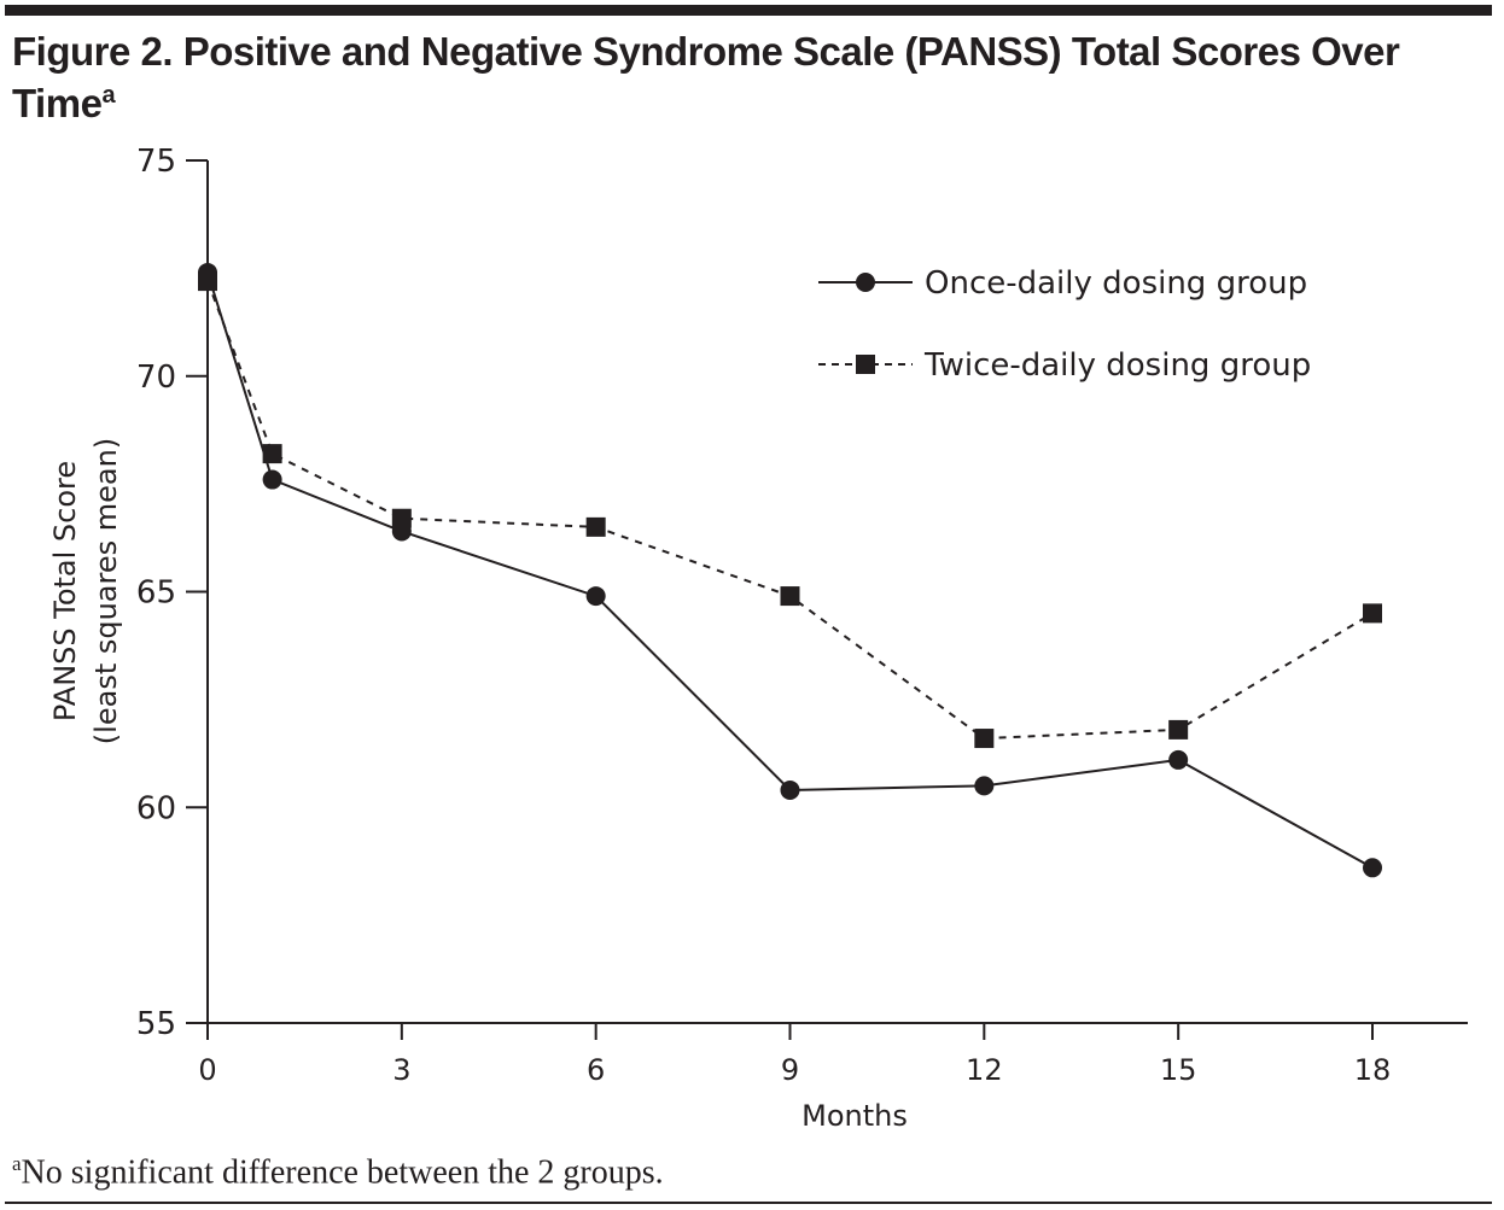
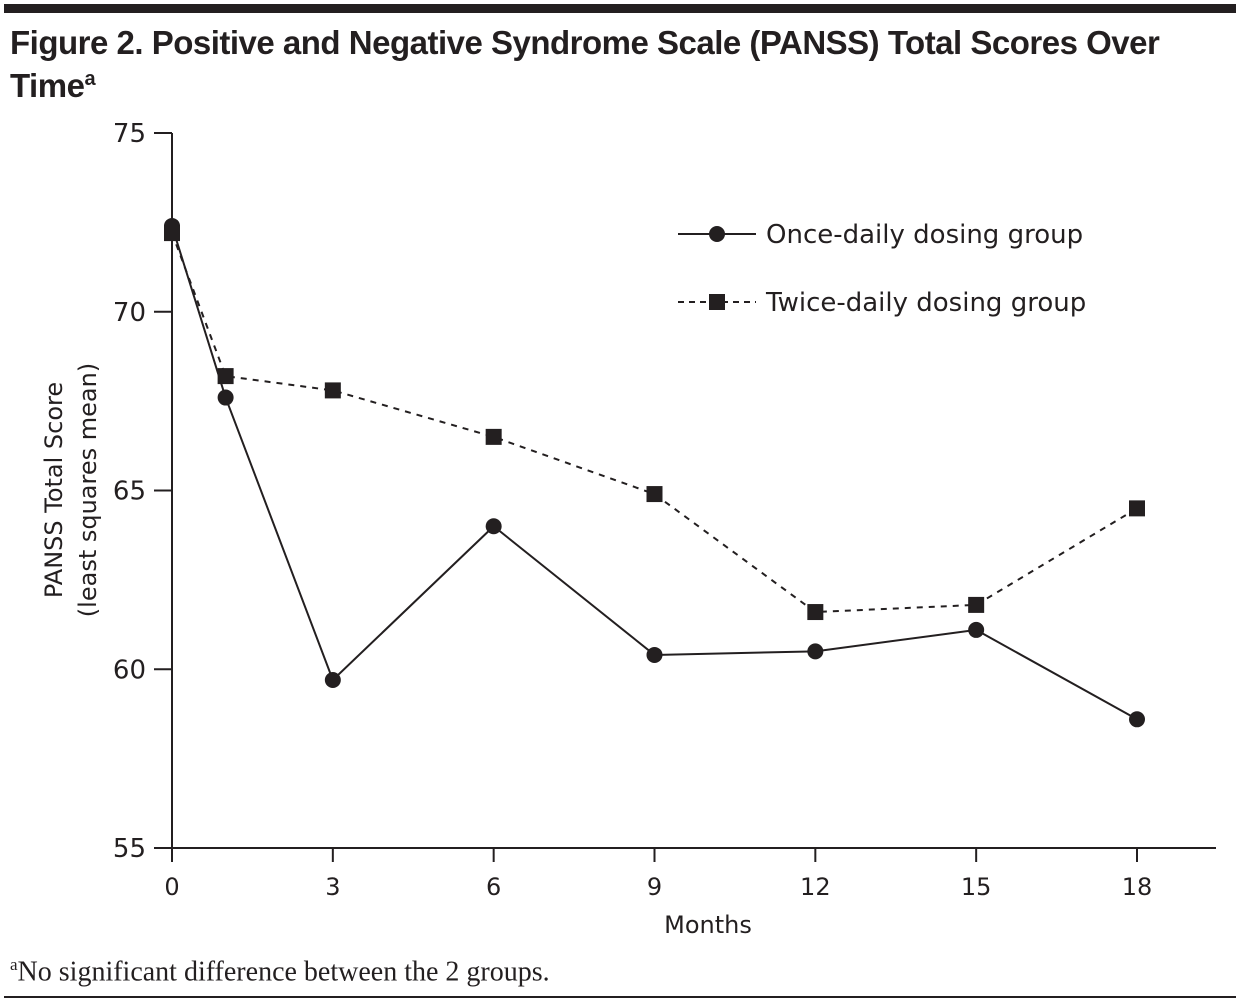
Once-daily dosing group/3: 66.4 -> 59.7
Twice-daily dosing group/3: 66.7 -> 67.8
Once-daily dosing group/6: 64.9 -> 64.0
